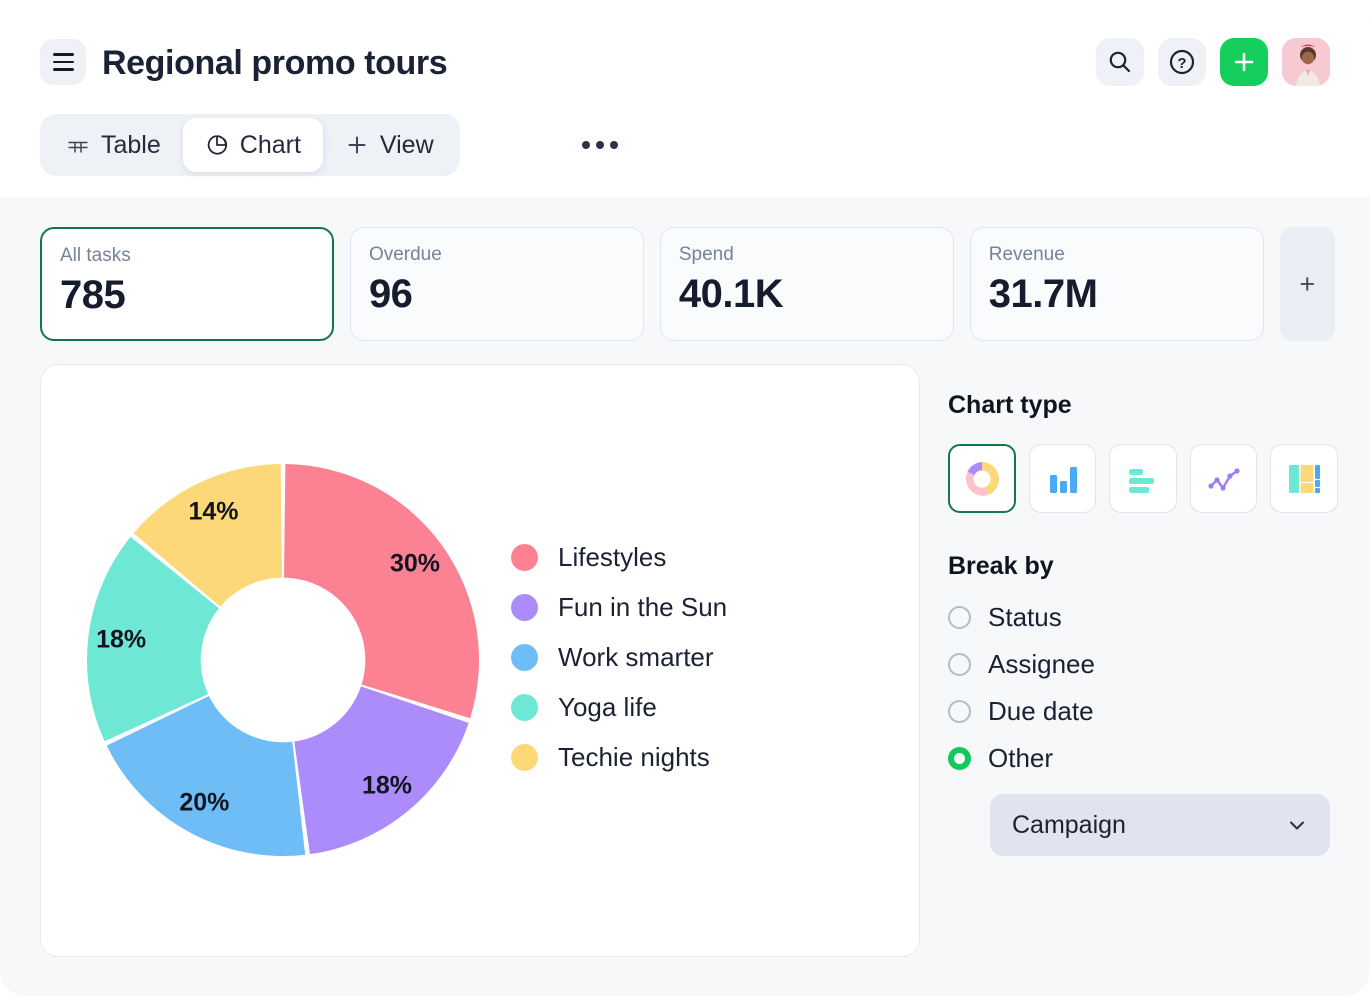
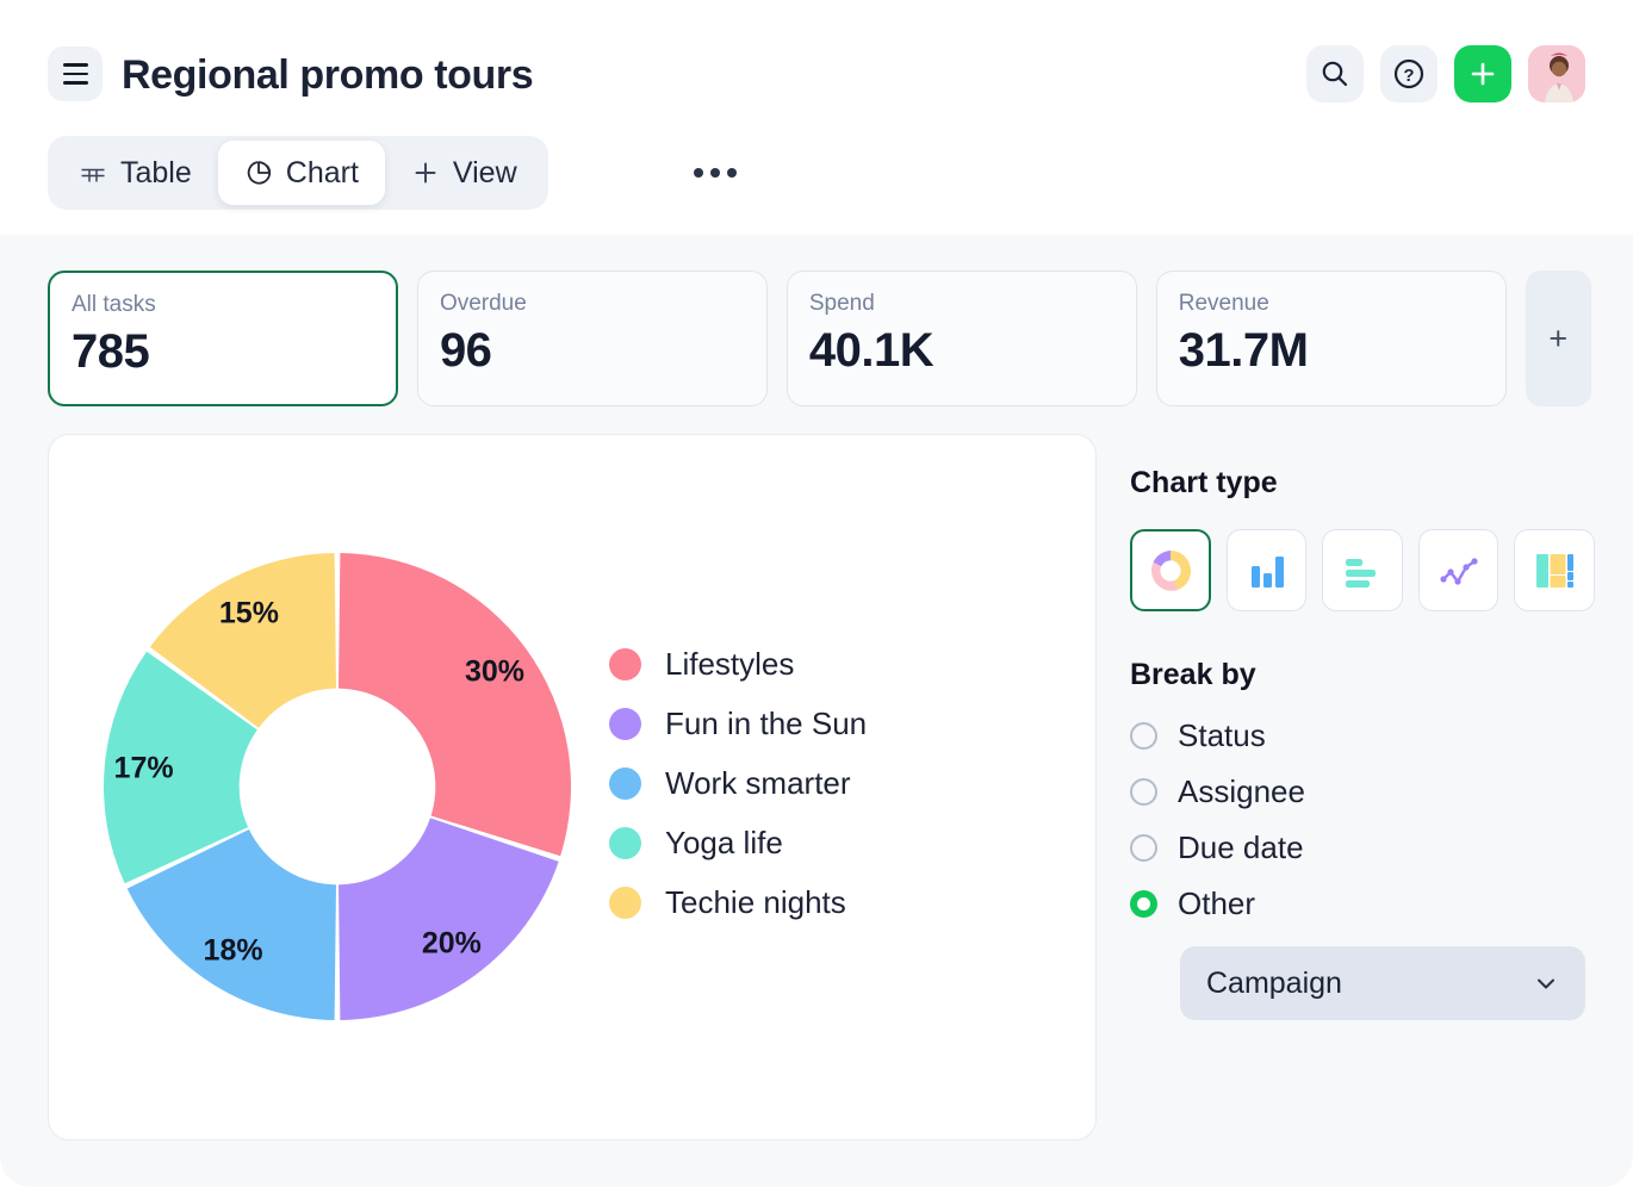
Fun in the Sun: 18% -> 20%
Work smarter: 20% -> 18%
Yoga life: 18% -> 17%
Techie nights: 14% -> 15%
